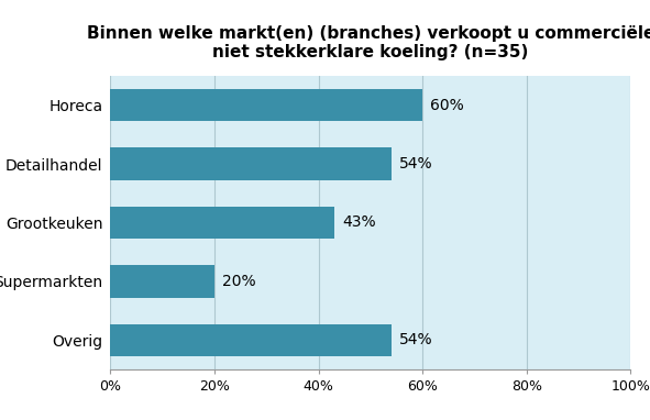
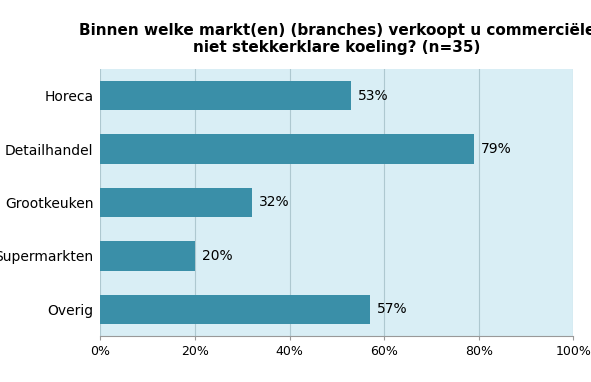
Horeca: 60% -> 53%
Detailhandel: 54% -> 79%
Grootkeuken: 43% -> 32%
Overig: 54% -> 57%
